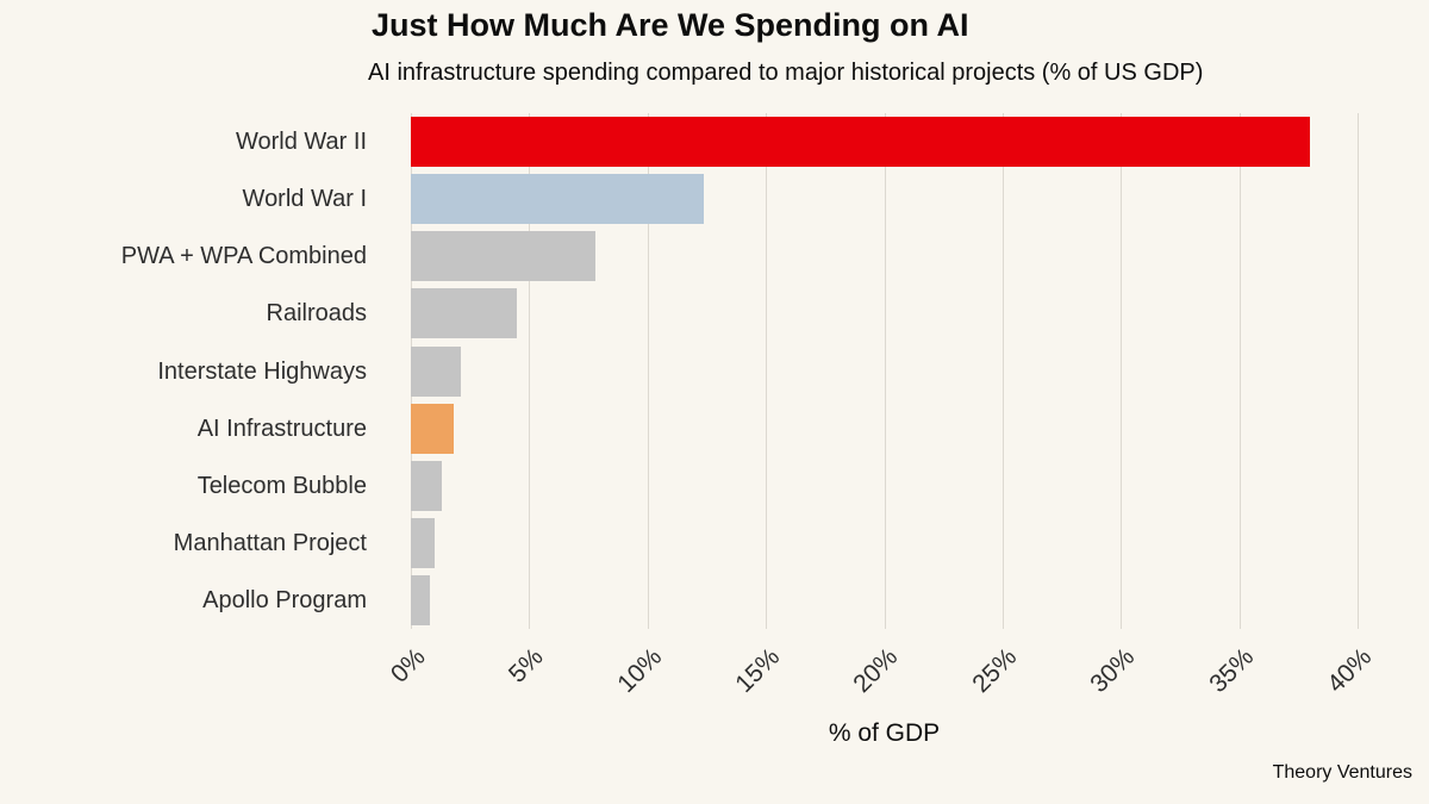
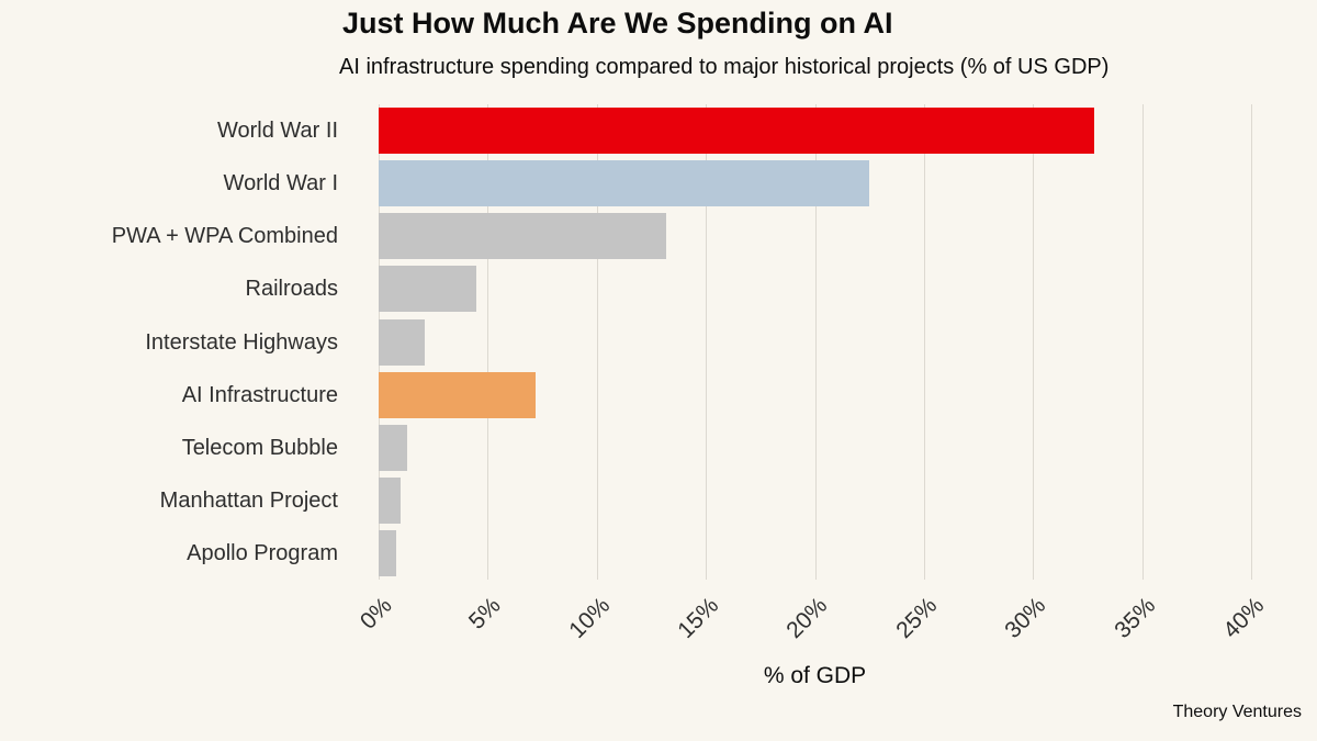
World War II: 38.0% -> 32.8%
World War I: 12.4% -> 22.5%
PWA + WPA Combined: 7.8% -> 13.2%
AI Infrastructure: 1.8% -> 7.2%
